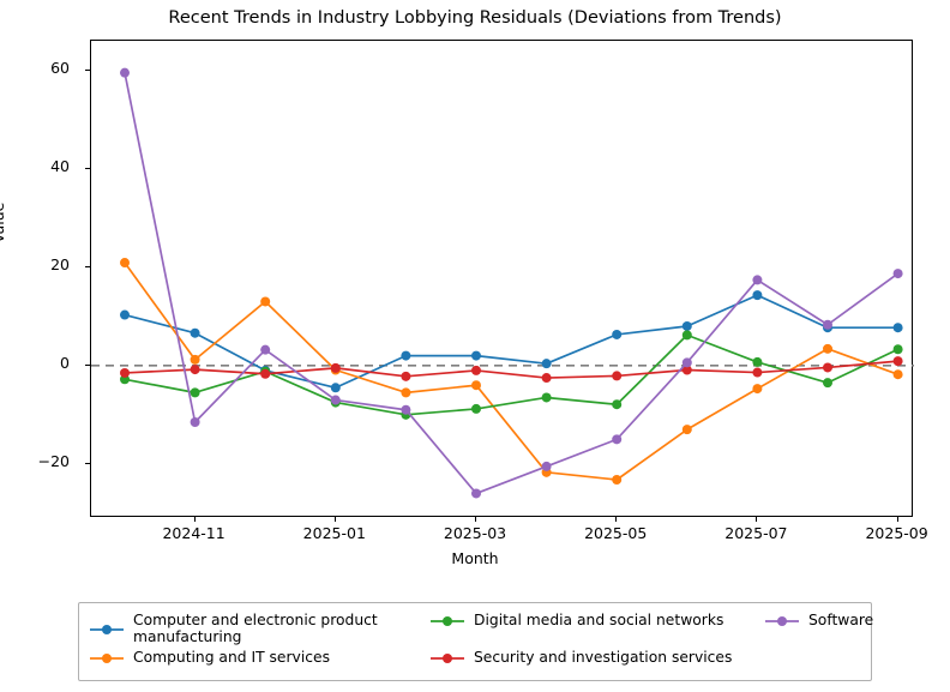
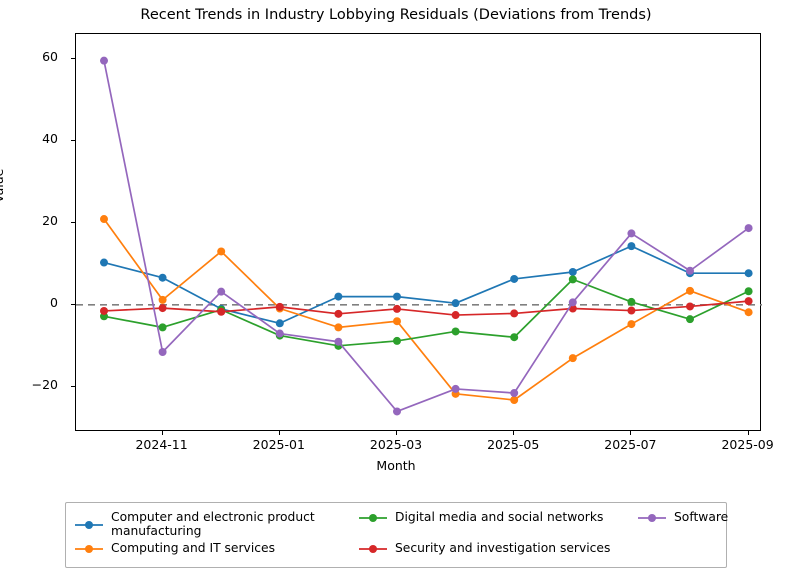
Software/2025-05: -15 -> -22
